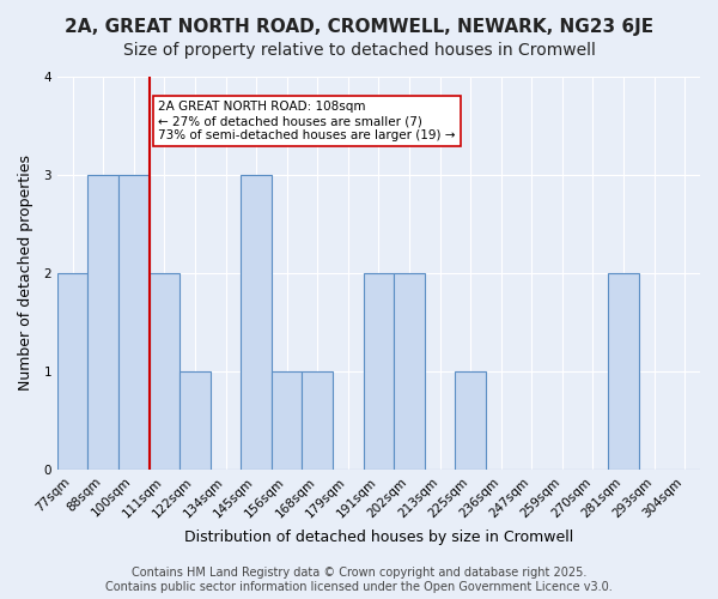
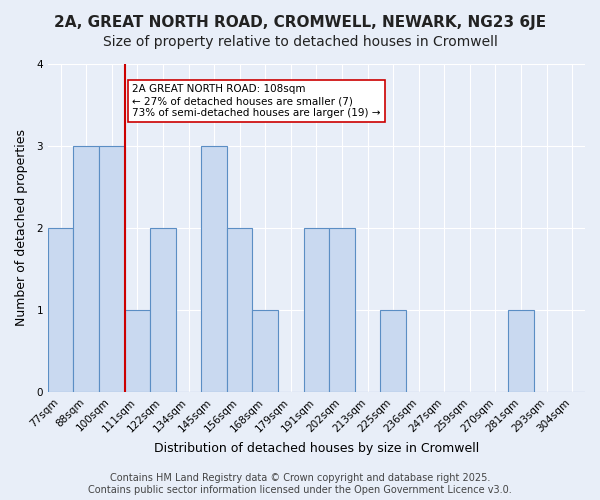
111sqm: 2 -> 1
122sqm: 1 -> 2
156sqm: 1 -> 2
281sqm: 2 -> 1
